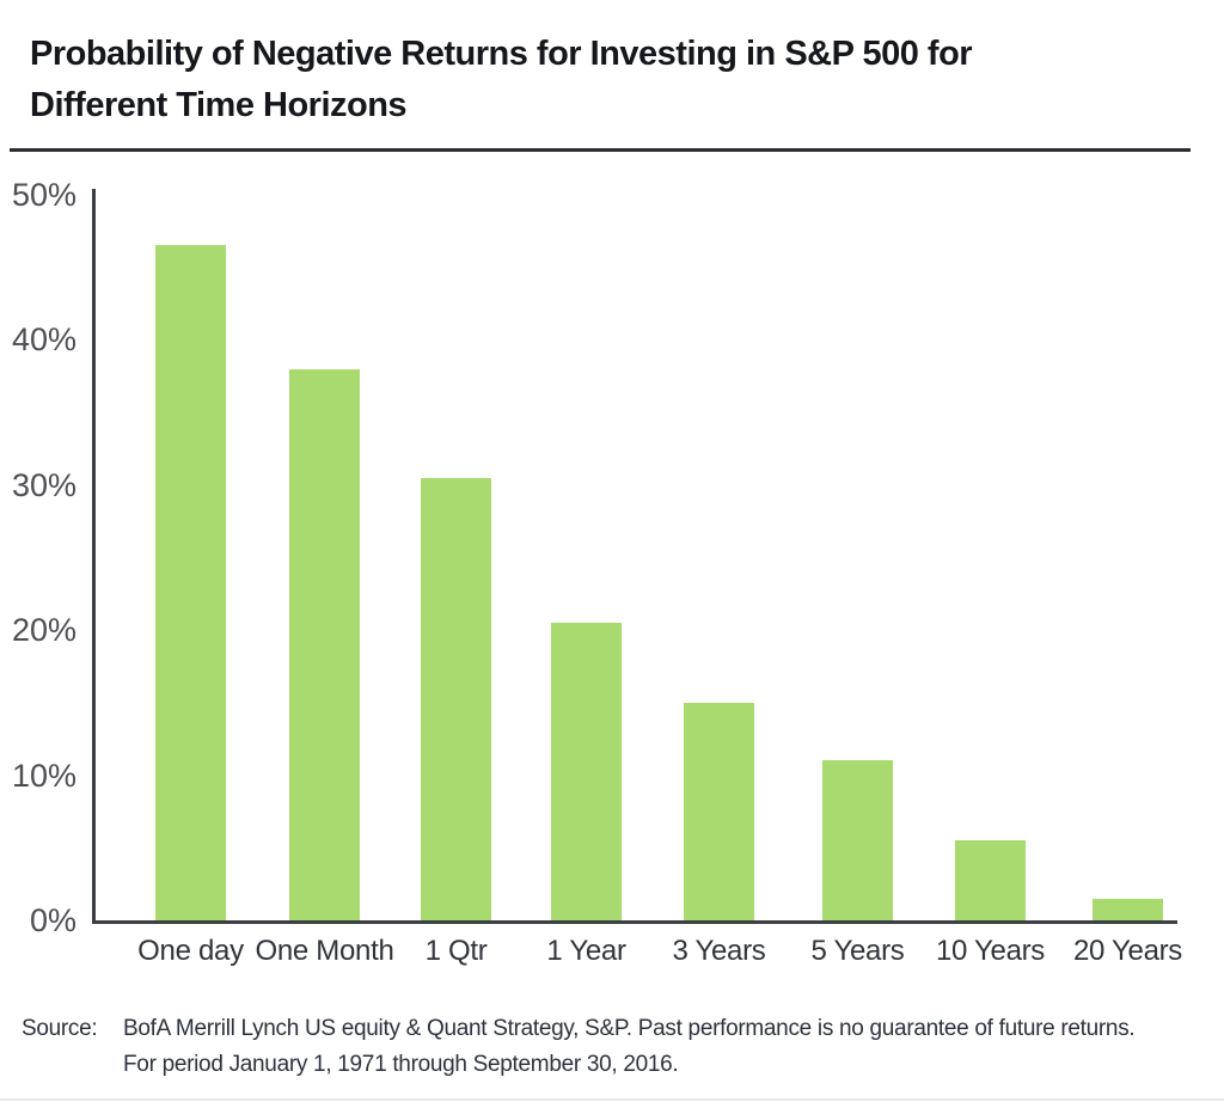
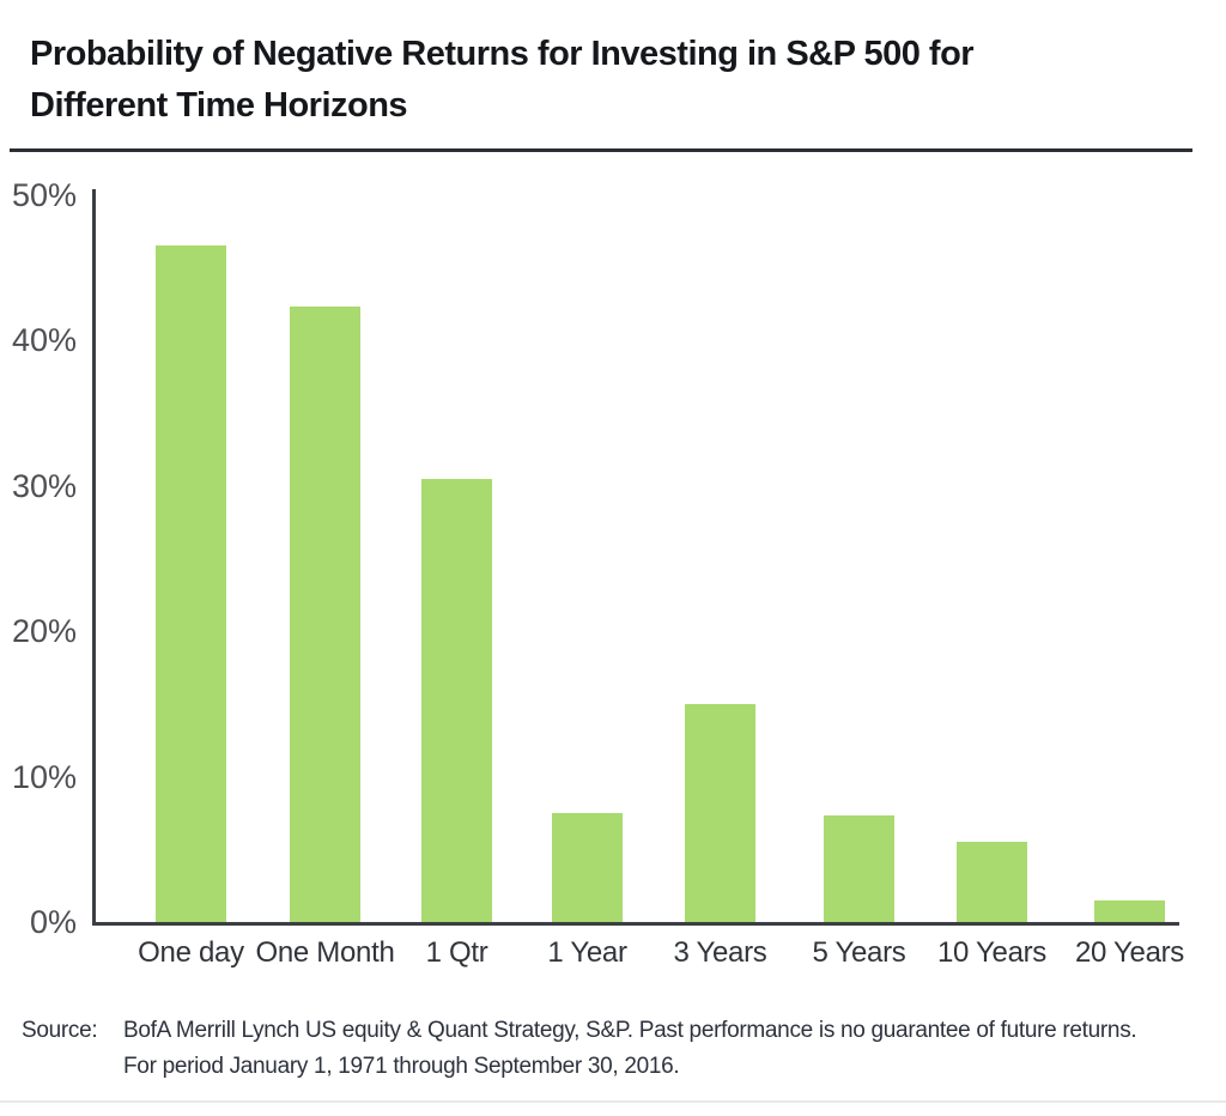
One Month: 38.0% -> 42.3%
1 Year: 20.5% -> 7.5%
5 Years: 11.0% -> 7.3%
